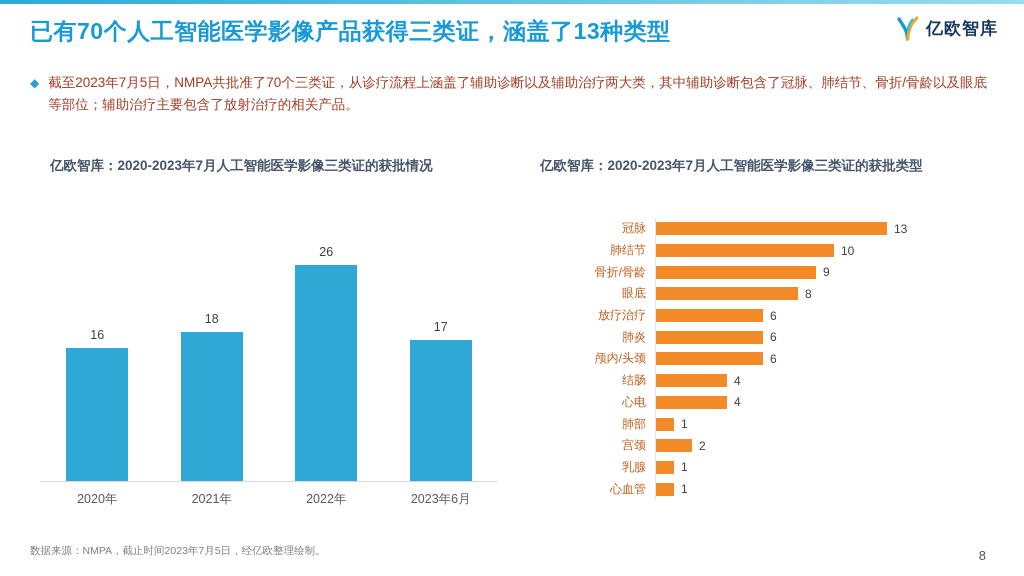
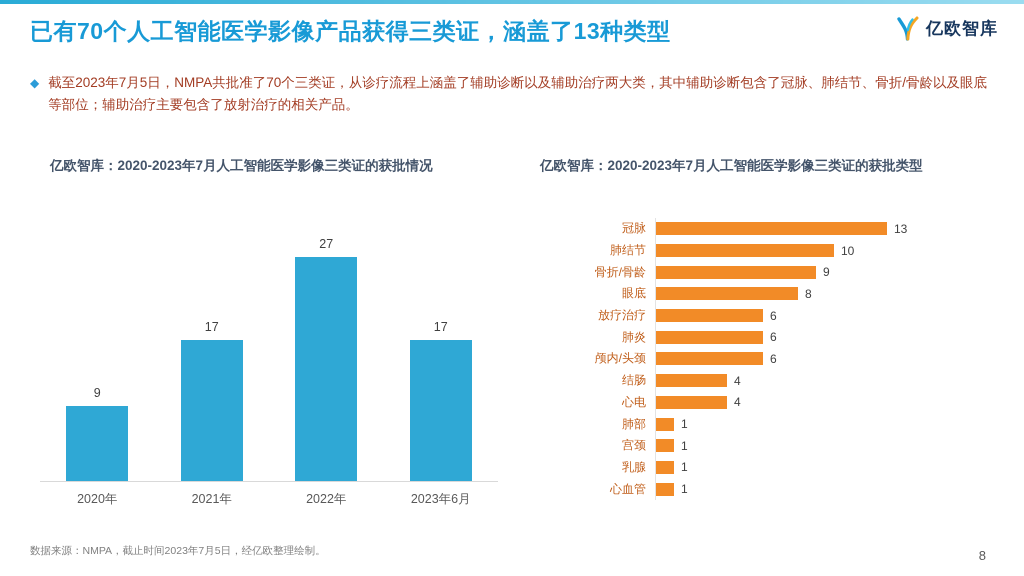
亿欧智库：2020-2023年7月人工智能医学影像三类证的获批情况/2020年: 16 -> 9
亿欧智库：2020-2023年7月人工智能医学影像三类证的获批情况/2021年: 18 -> 17
亿欧智库：2020-2023年7月人工智能医学影像三类证的获批情况/2022年: 26 -> 27
亿欧智库：2020-2023年7月人工智能医学影像三类证的获批类型/宫颈: 2 -> 1
